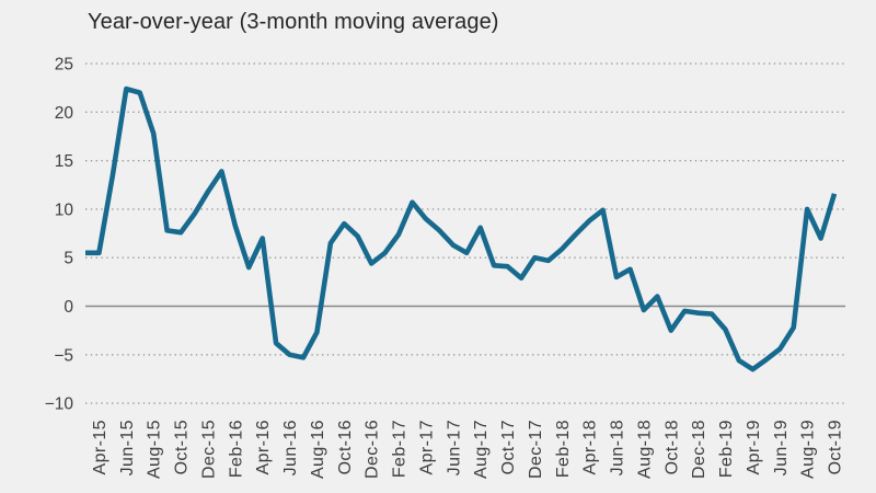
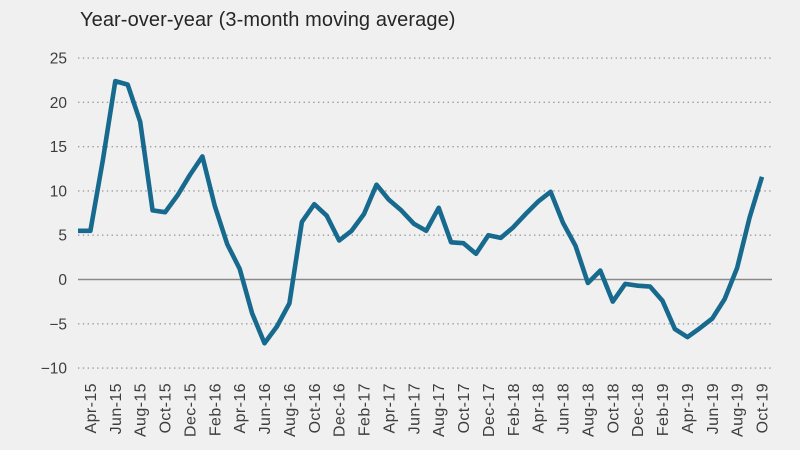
Apr-16: 7 -> 1
Jun-16: -5 -> -7
Jun-18: 3 -> 6
Aug-19: 10 -> 1
